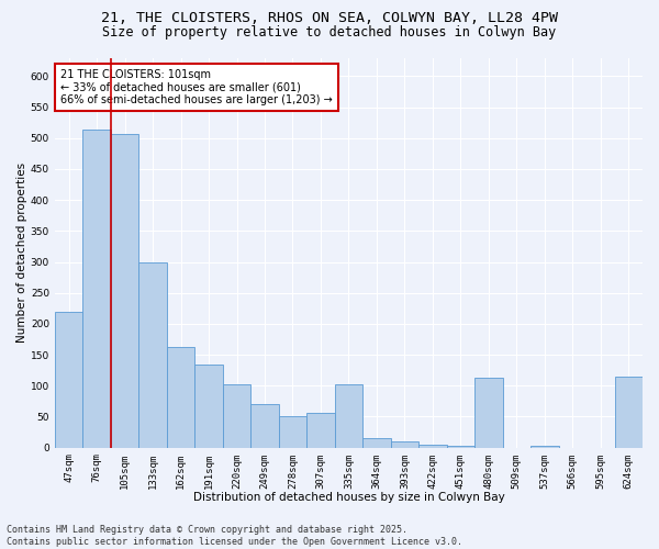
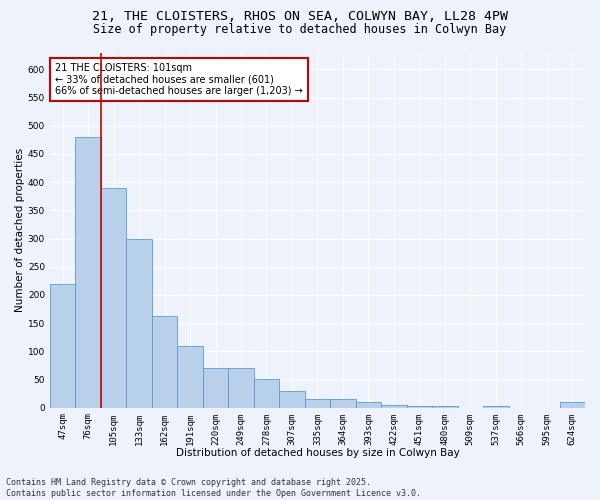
76sqm: 514 -> 480
105sqm: 506 -> 390
191sqm: 134 -> 110
220sqm: 102 -> 70
307sqm: 56 -> 30
335sqm: 102 -> 15
480sqm: 112 -> 2
624sqm: 114 -> 10
